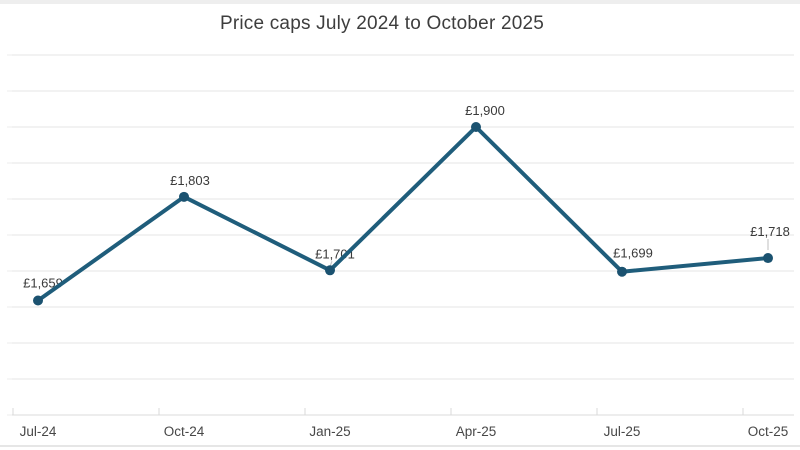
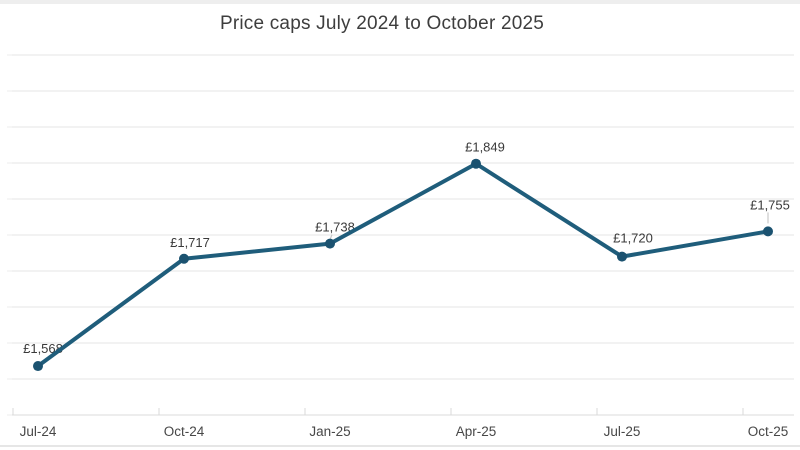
Jul-24: £1,659 -> £1,568
Oct-24: £1,803 -> £1,717
Jan-25: £1,701 -> £1,738
Apr-25: £1,900 -> £1,849
Jul-25: £1,699 -> £1,720
Oct-25: £1,718 -> £1,755
